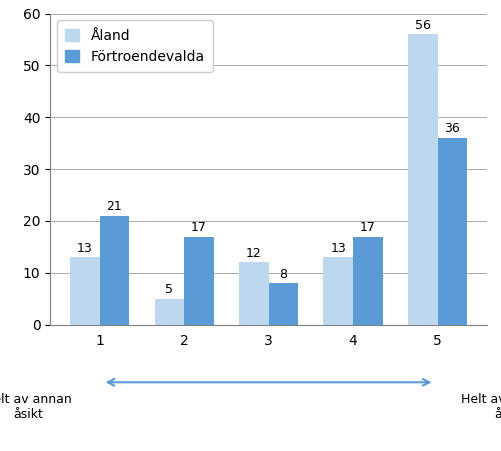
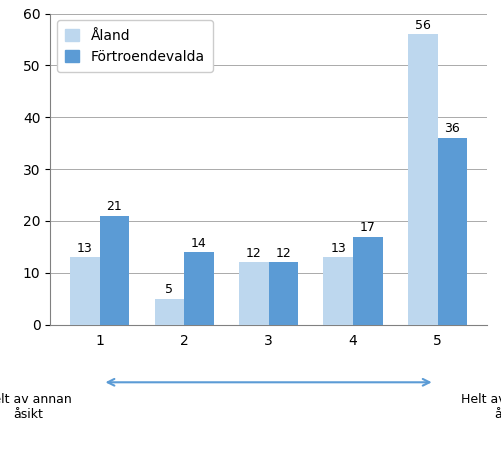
Förtroendevalda/2: 17 -> 14
Förtroendevalda/3: 8 -> 12
